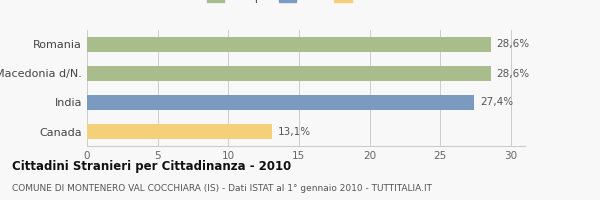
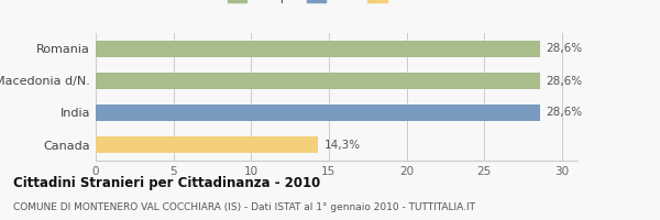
India: 27,4% -> 28,6%
Canada: 13,1% -> 14,3%
